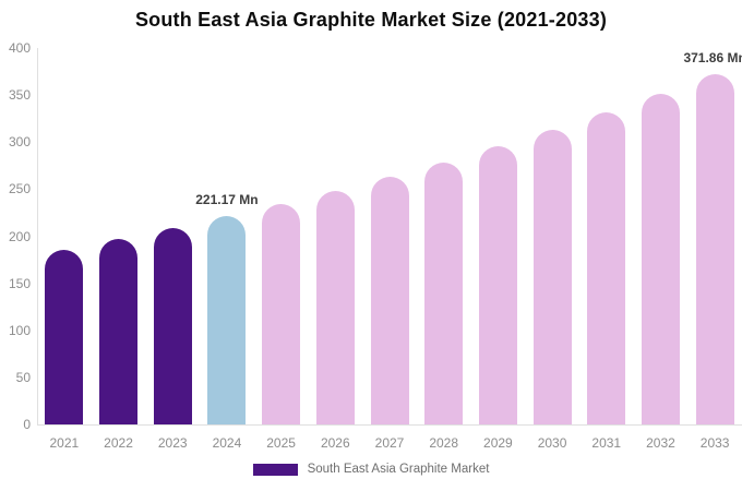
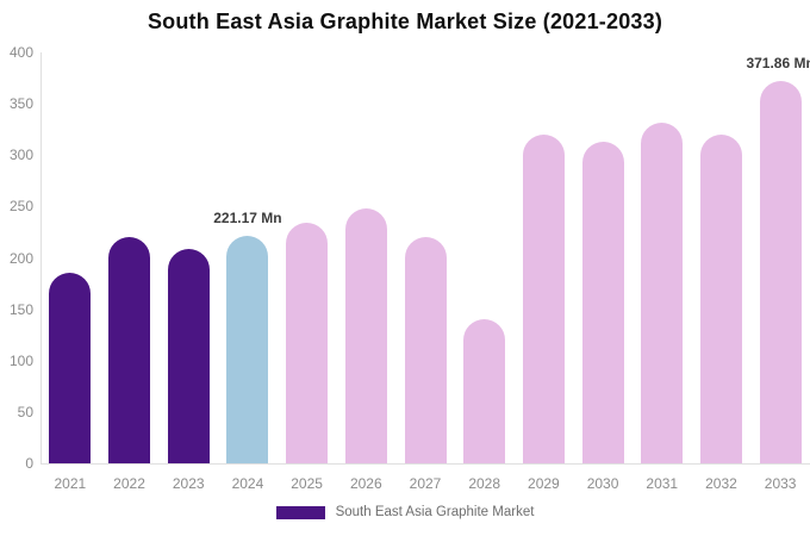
2022: 200 -> 220
2027: 260 -> 220
2028: 280 -> 140
2029: 300 -> 320
2032: 350 -> 320
